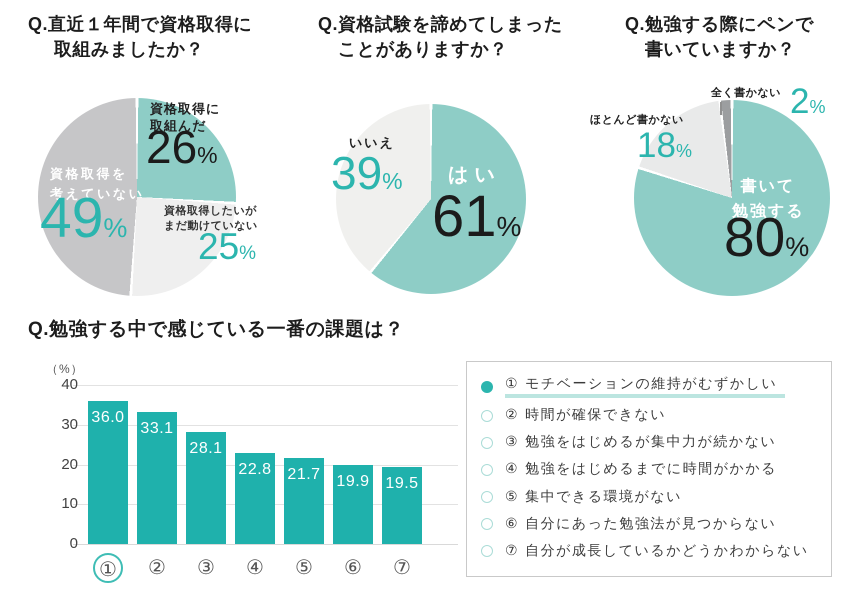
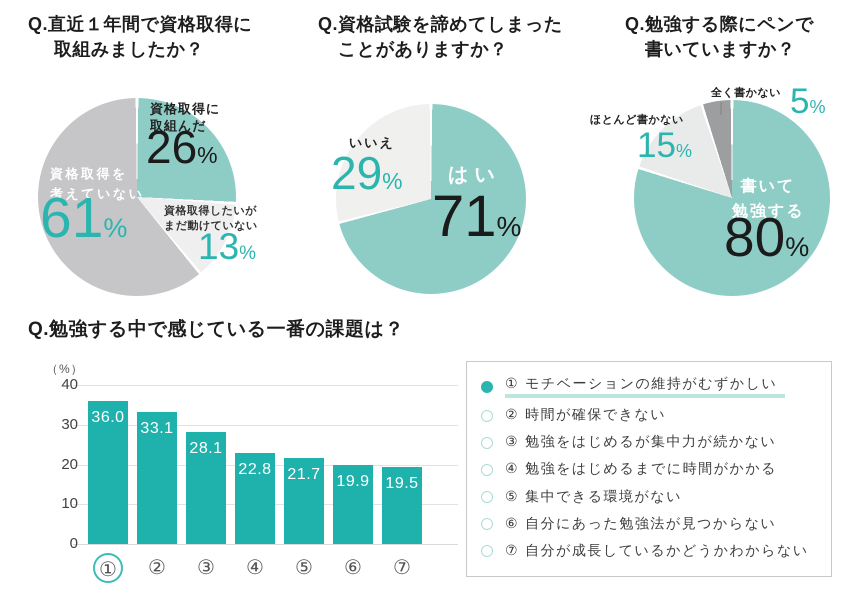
Q.直近１年間で資格取得に取組みましたか？/資格取得したいがまだ動けていない: 25 -> 13
Q.直近１年間で資格取得に取組みましたか？/資格取得を考えていない: 49 -> 61
Q.資格試験を諦めてしまったことがありますか？/はい: 61 -> 71
Q.資格試験を諦めてしまったことがありますか？/いいえ: 39 -> 29
Q.勉強する際にペンで書いていますか？/ほとんど書かない: 18 -> 15
Q.勉強する際にペンで書いていますか？/全く書かない: 2 -> 5
